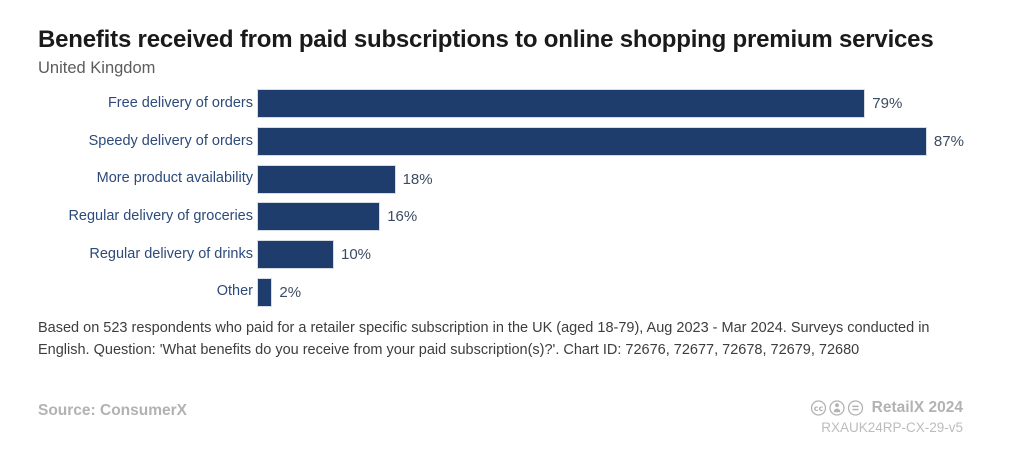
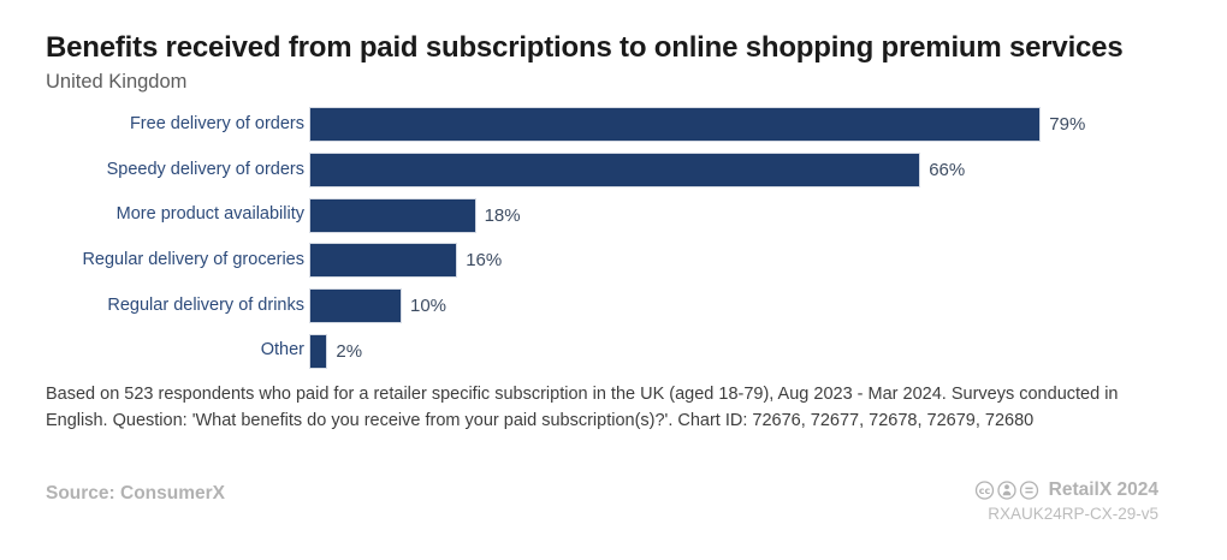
Speedy delivery of orders: 87% -> 66%
